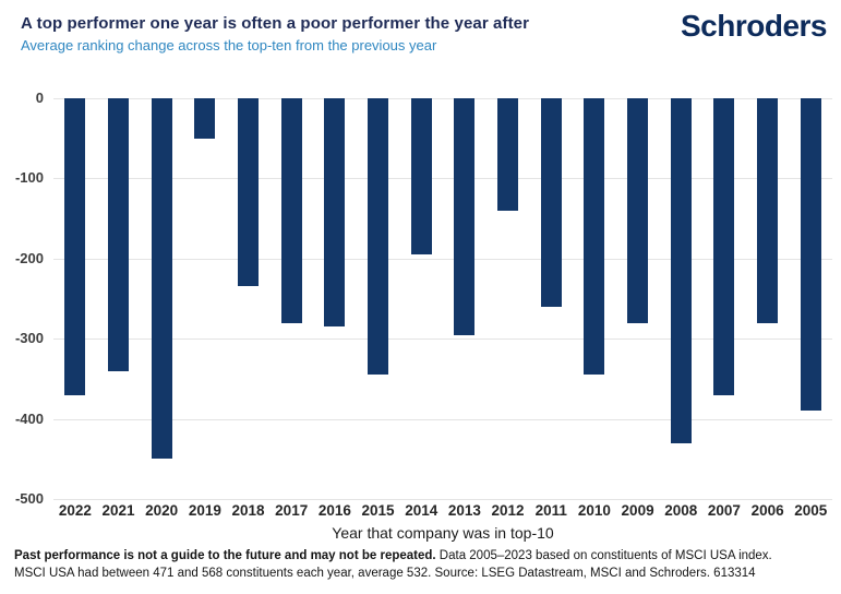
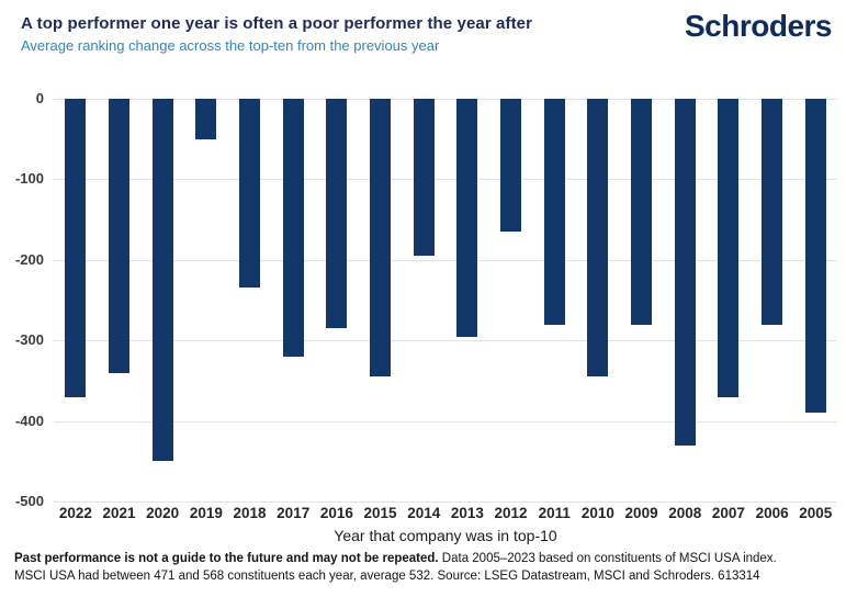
2017: -280 -> -320
2012: -140 -> -160
2011: -260 -> -280
